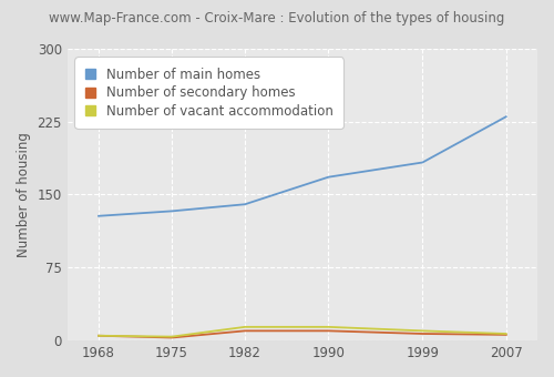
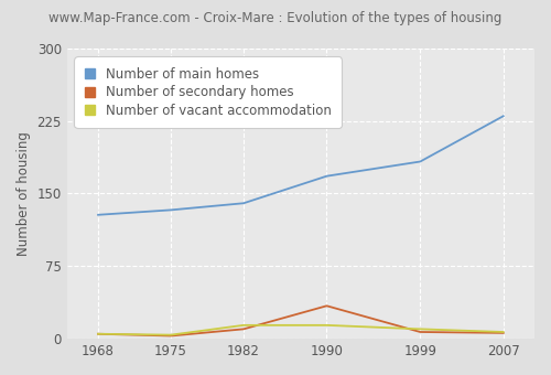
Number of secondary homes/1990: 10 -> 34
